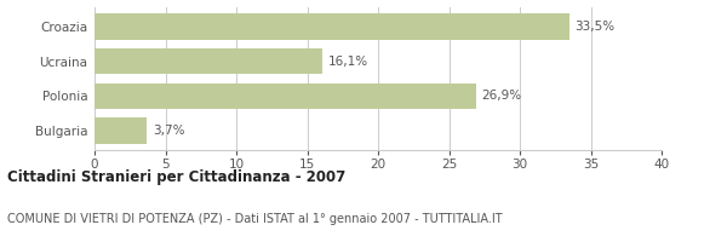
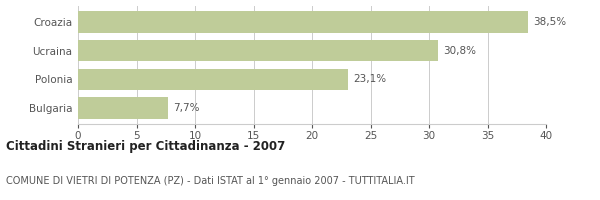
Croazia: 33,5% -> 38,5%
Ucraina: 16,1% -> 30,8%
Polonia: 26,9% -> 23,1%
Bulgaria: 3,7% -> 7,7%
